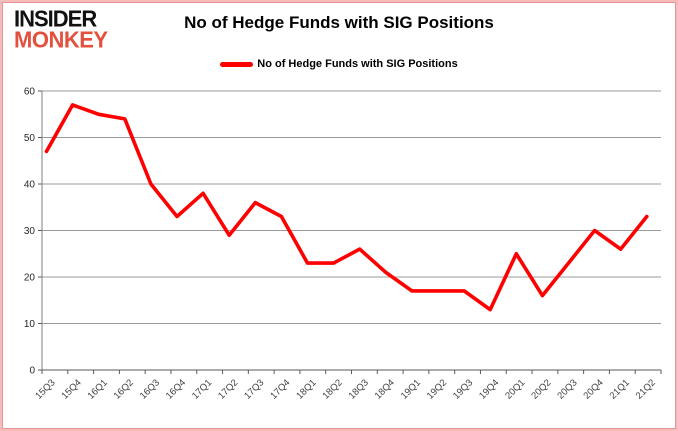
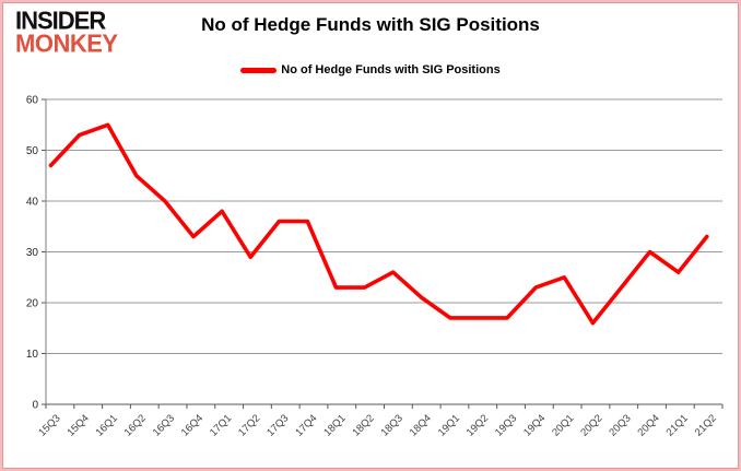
15Q4: 57 -> 53
16Q2: 54 -> 45
17Q4: 33 -> 36
19Q4: 13 -> 23
